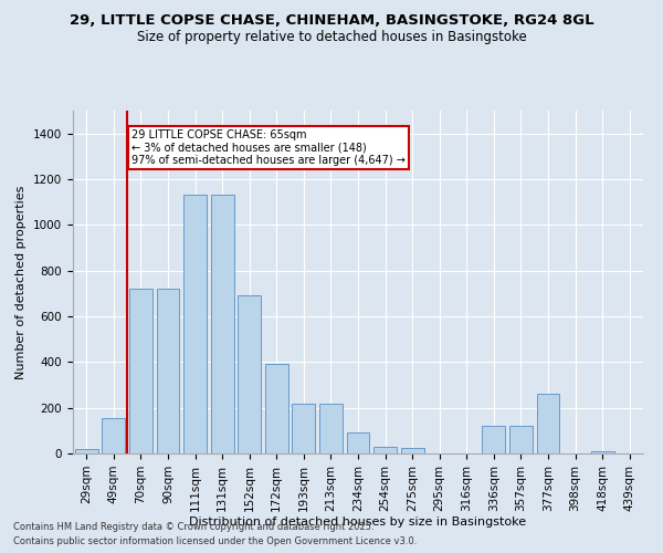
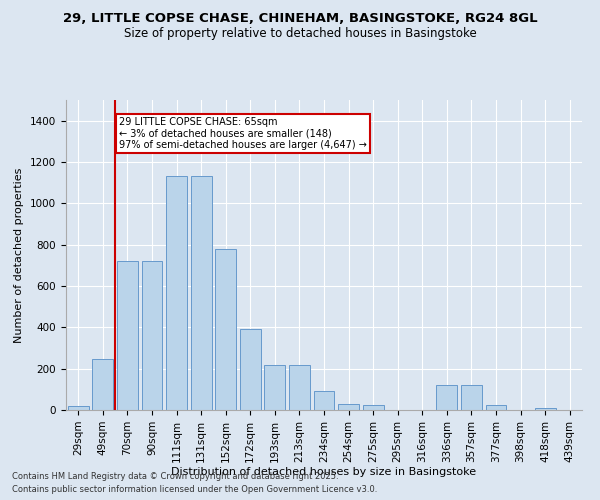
49sqm: 155 -> 245
152sqm: 690 -> 780
377sqm: 260 -> 25
